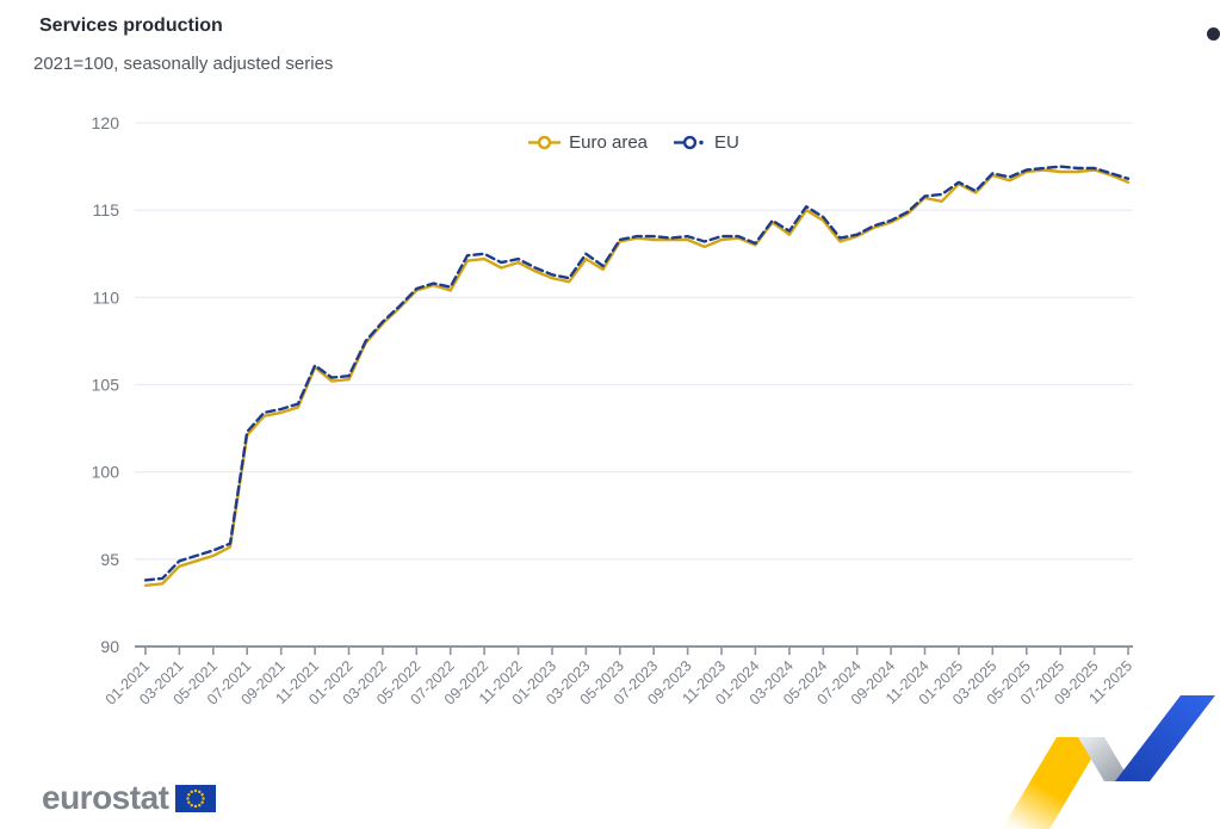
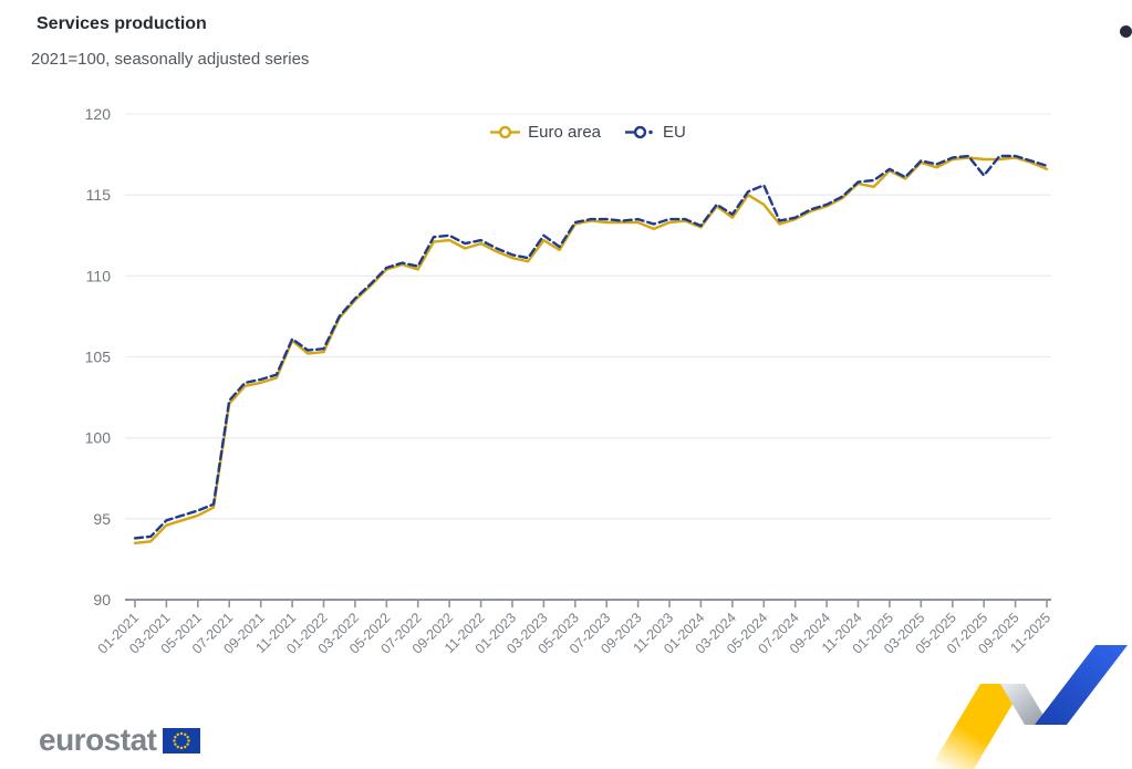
EU/05-2024: 114.6 -> 115.6
EU/07-2025: 117.5 -> 116.2
